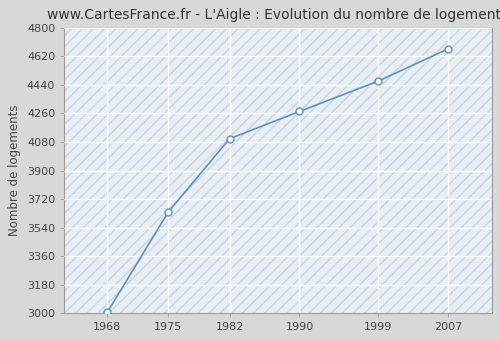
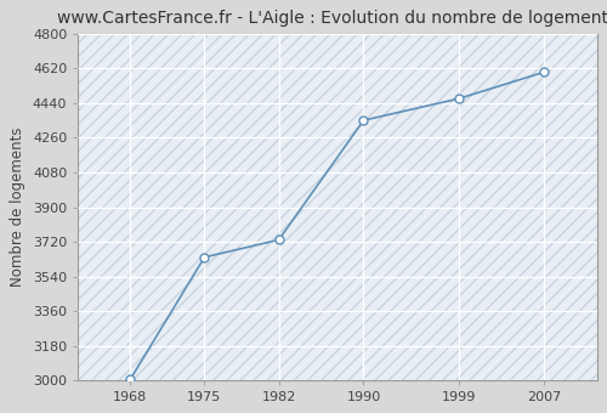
1982: 4100 -> 3730
1990: 4270 -> 4350
2007: 4670 -> 4600
